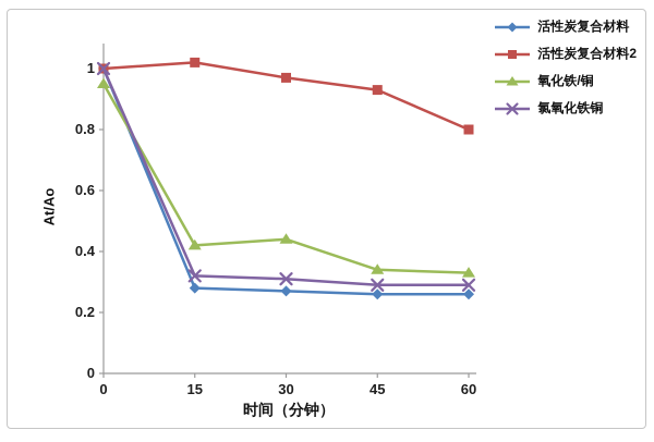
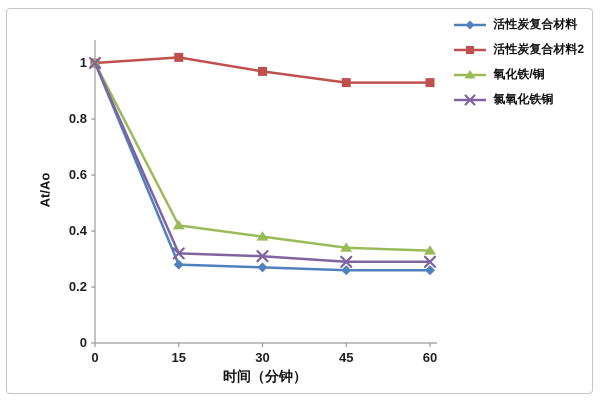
氧化铁/铜/0: 0.95 -> 1.00
氧化铁/铜/30: 0.44 -> 0.38
活性炭复合材料2/60: 0.80 -> 0.93
